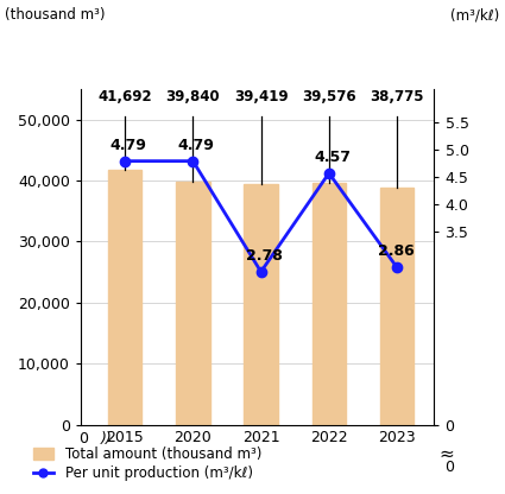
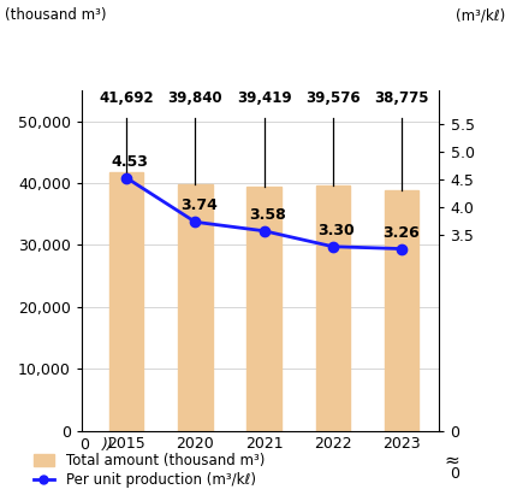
Per unit production (m³/kℓ)/2015: 4.79 -> 4.53
Per unit production (m³/kℓ)/2020: 4.79 -> 3.74
Per unit production (m³/kℓ)/2021: 2.78 -> 3.58
Per unit production (m³/kℓ)/2022: 4.57 -> 3.30
Per unit production (m³/kℓ)/2023: 2.86 -> 3.26
